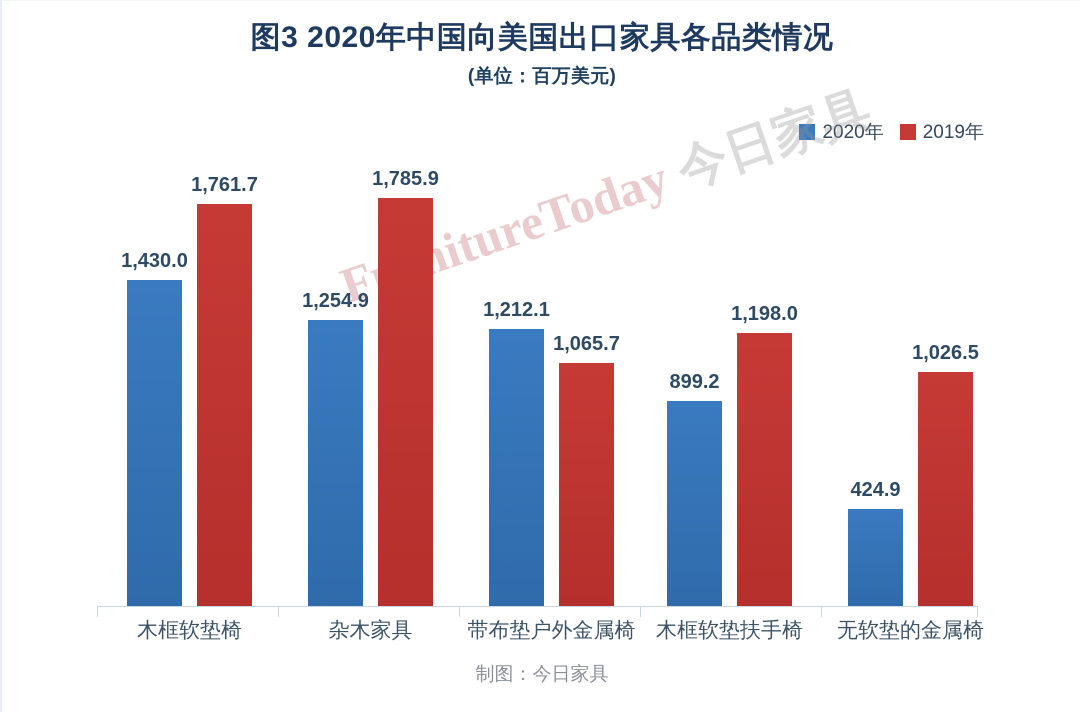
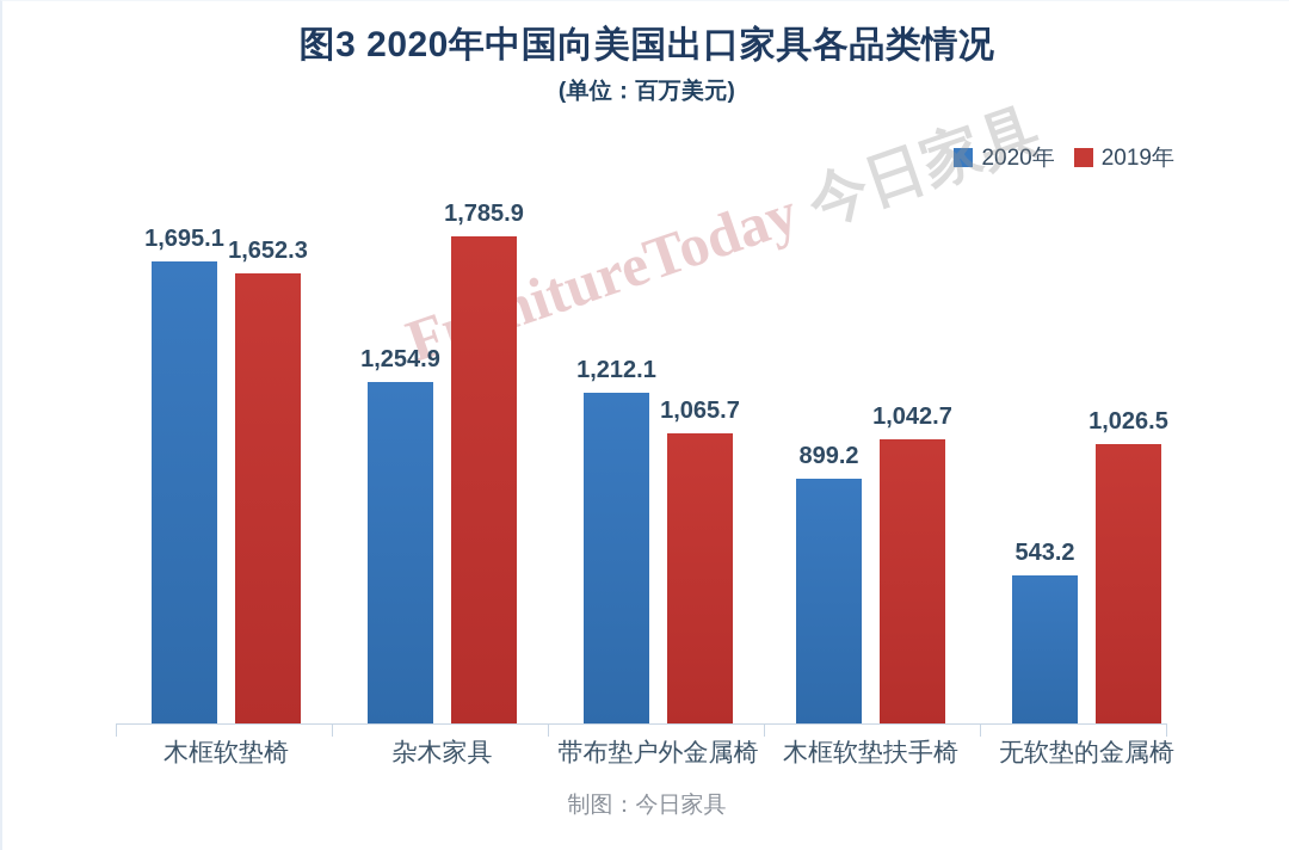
2020年/木框软垫椅: 1,430.0 -> 1,695.1
2019年/木框软垫椅: 1,761.7 -> 1,652.3
2019年/木框软垫扶手椅: 1,198.0 -> 1,042.7
2020年/无软垫的金属椅: 424.9 -> 543.2
